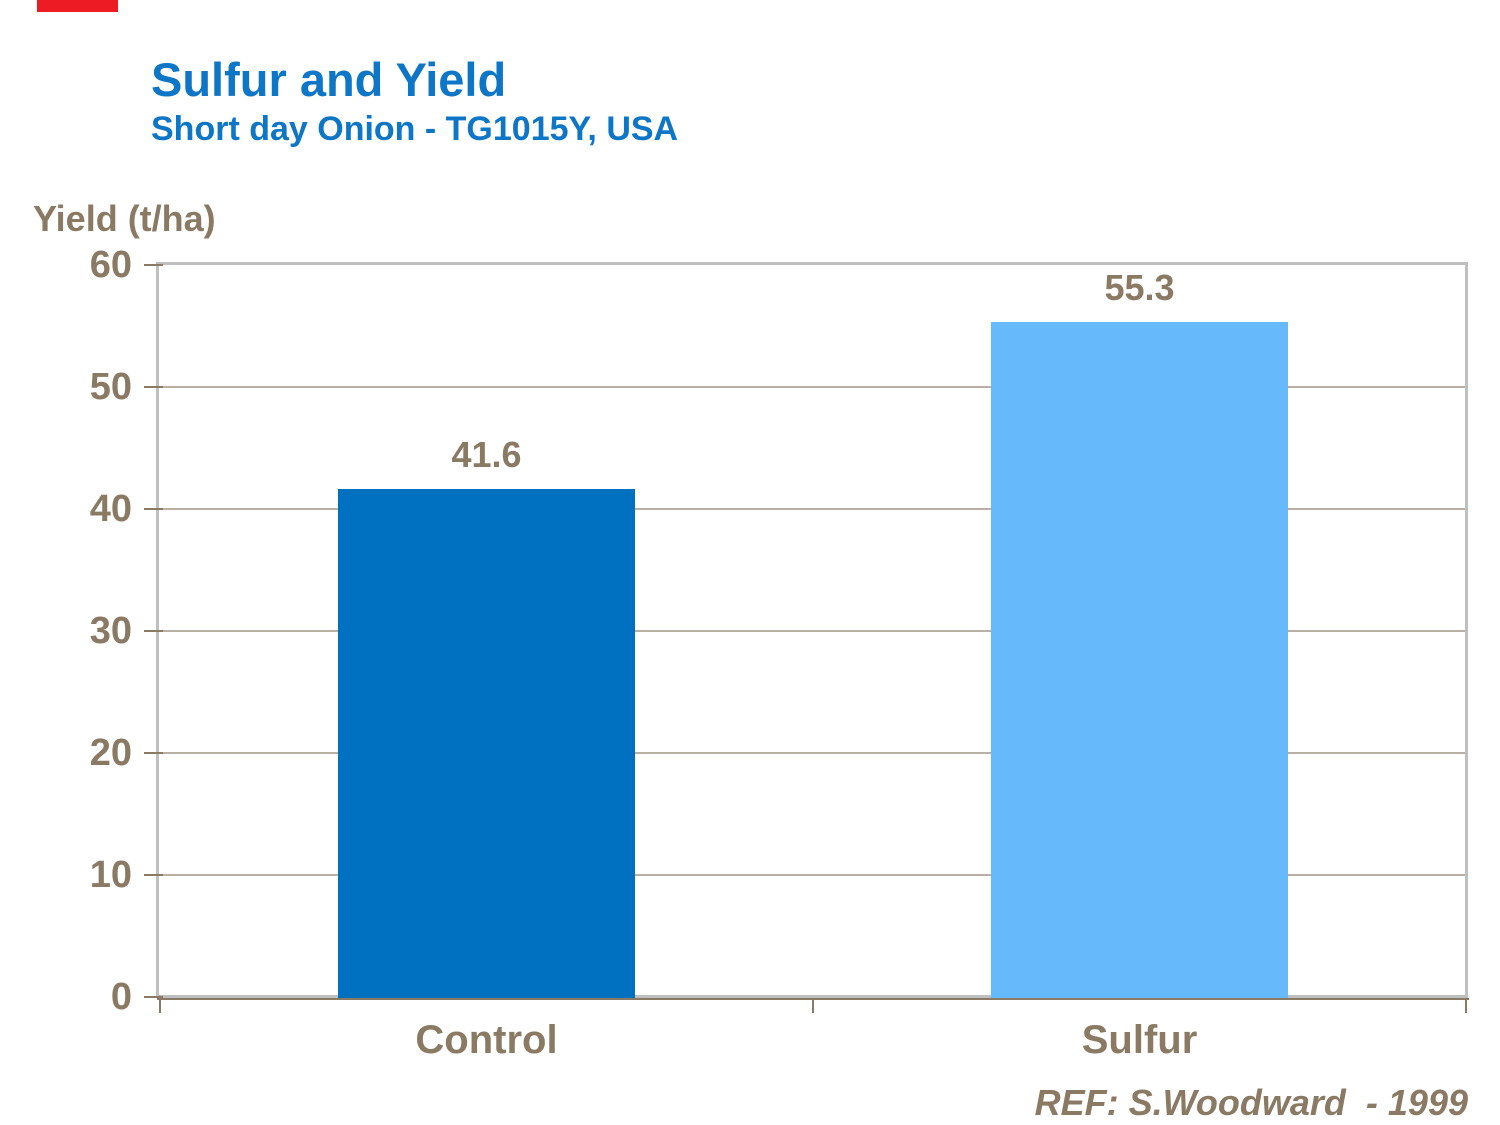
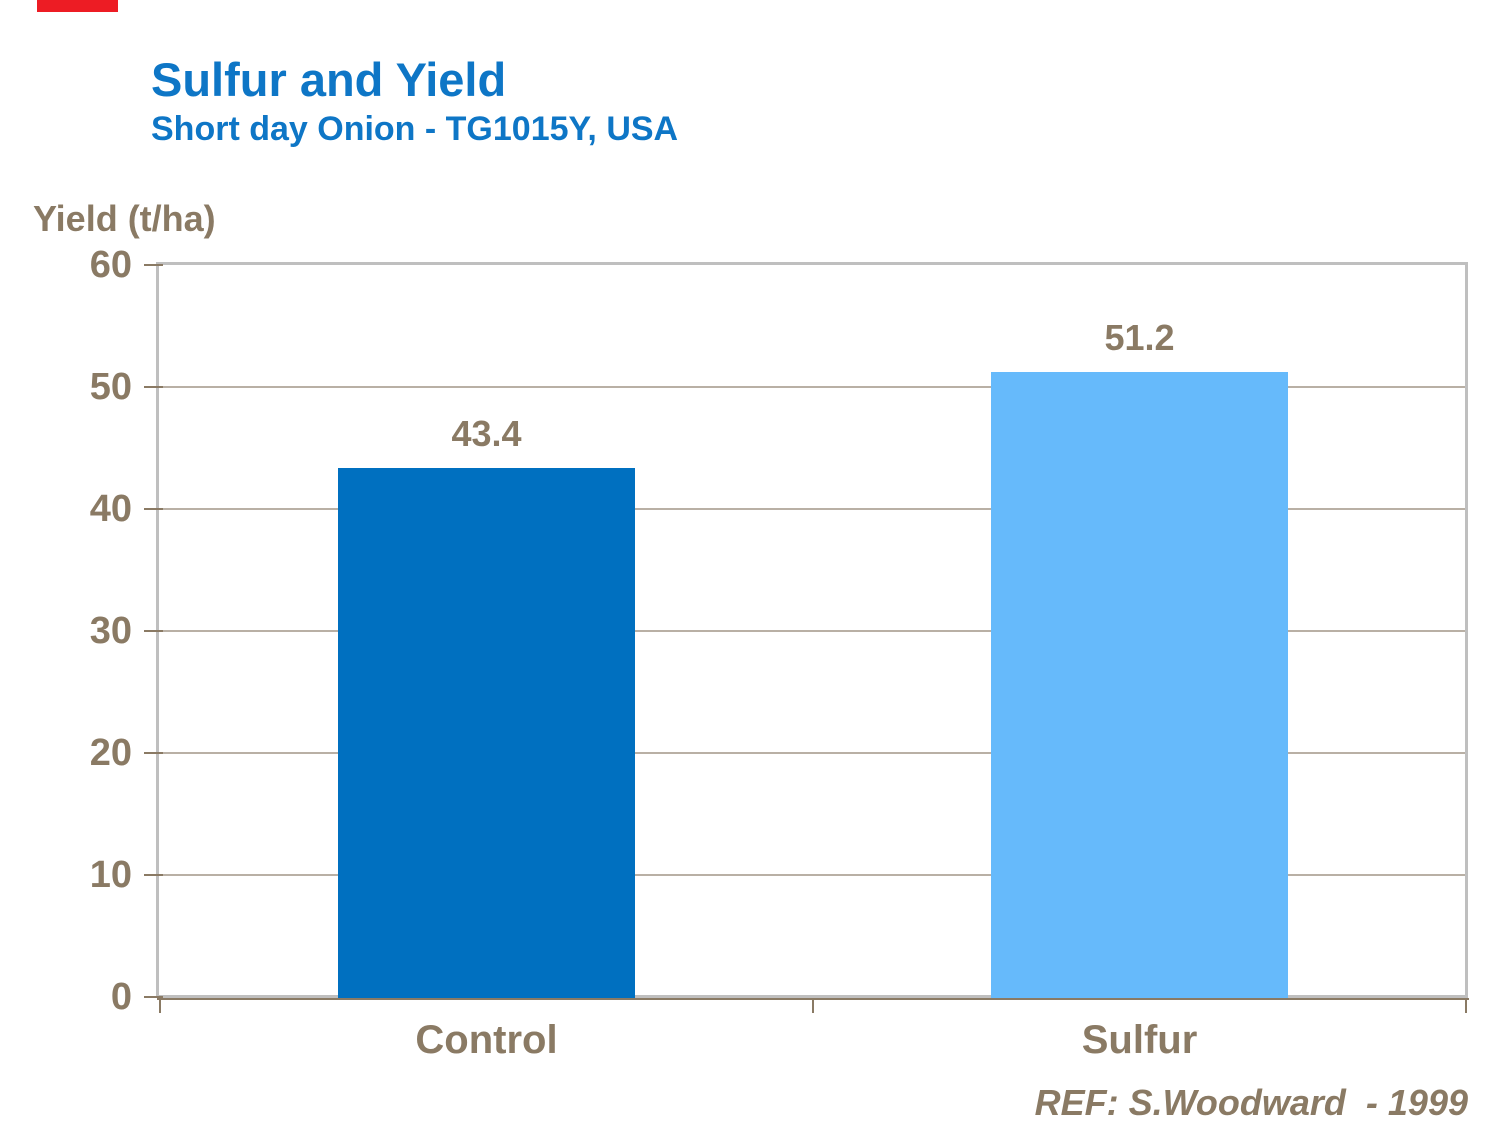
Control: 41.6 -> 43.4
Sulfur: 55.3 -> 51.2
